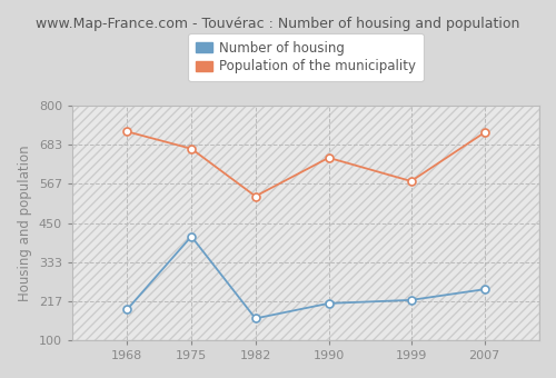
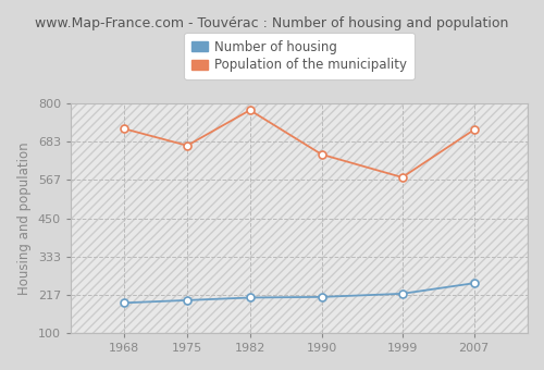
Number of housing/1975: 410 -> 200
Number of housing/1982: 165 -> 208
Population of the municipality/1982: 530 -> 780
